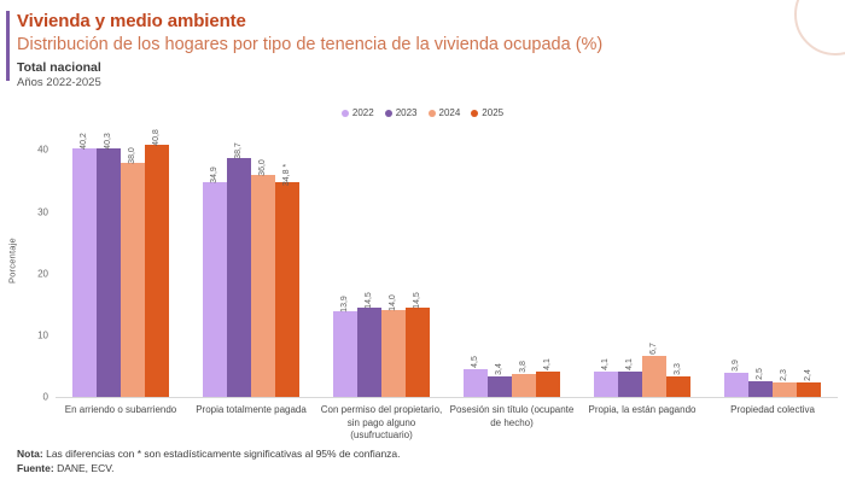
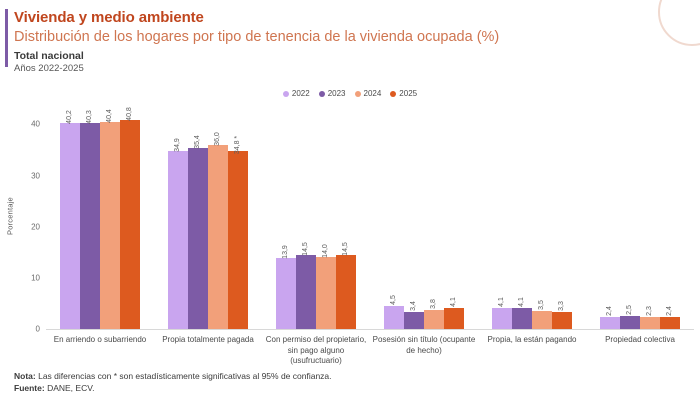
2024/En arriendo o subarriendo: 38,0 -> 40,4
2023/Propia totalmente pagada: 38,7 -> 35,4
2024/Propia, la están pagando: 6,7 -> 3,5
2022/Propiedad colectiva: 3,9 -> 2,4
